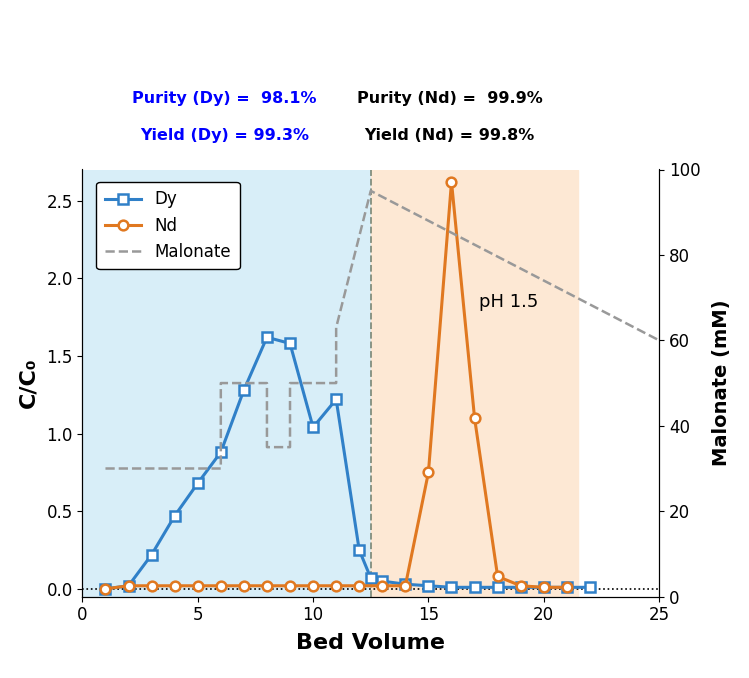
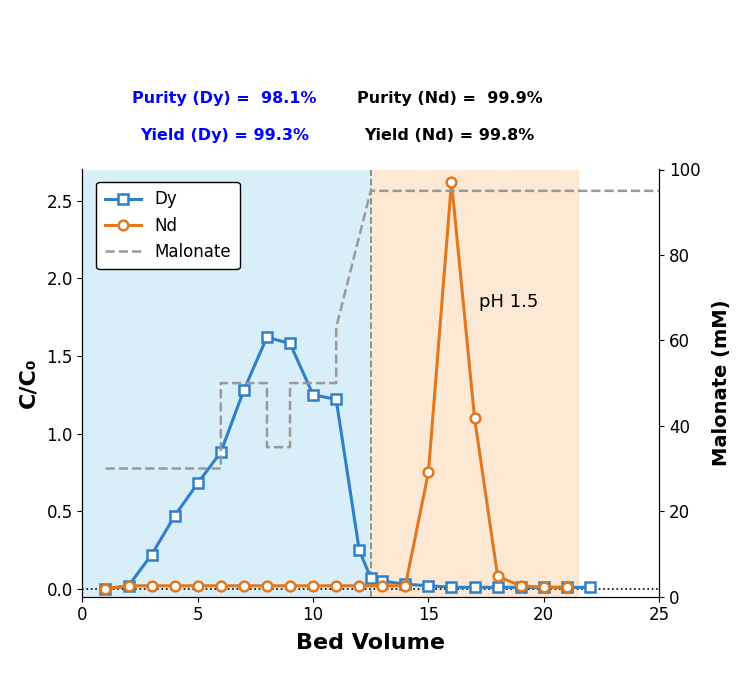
Dy/10: 1.04 -> 1.25
Malonate/25: 60 -> 95
